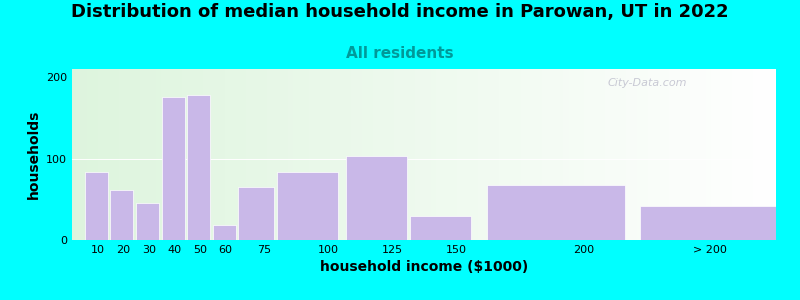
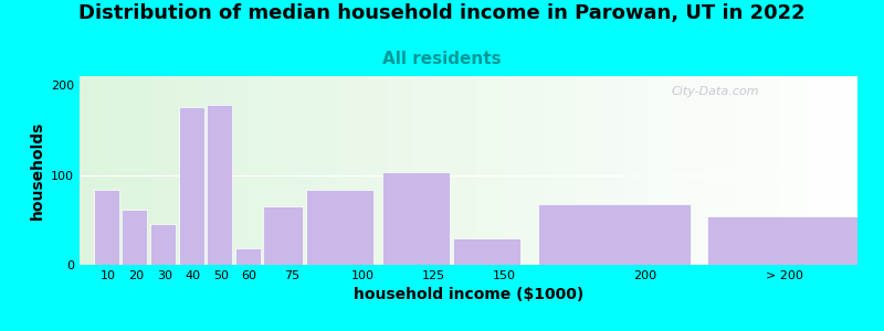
> 200: 42 -> 54
